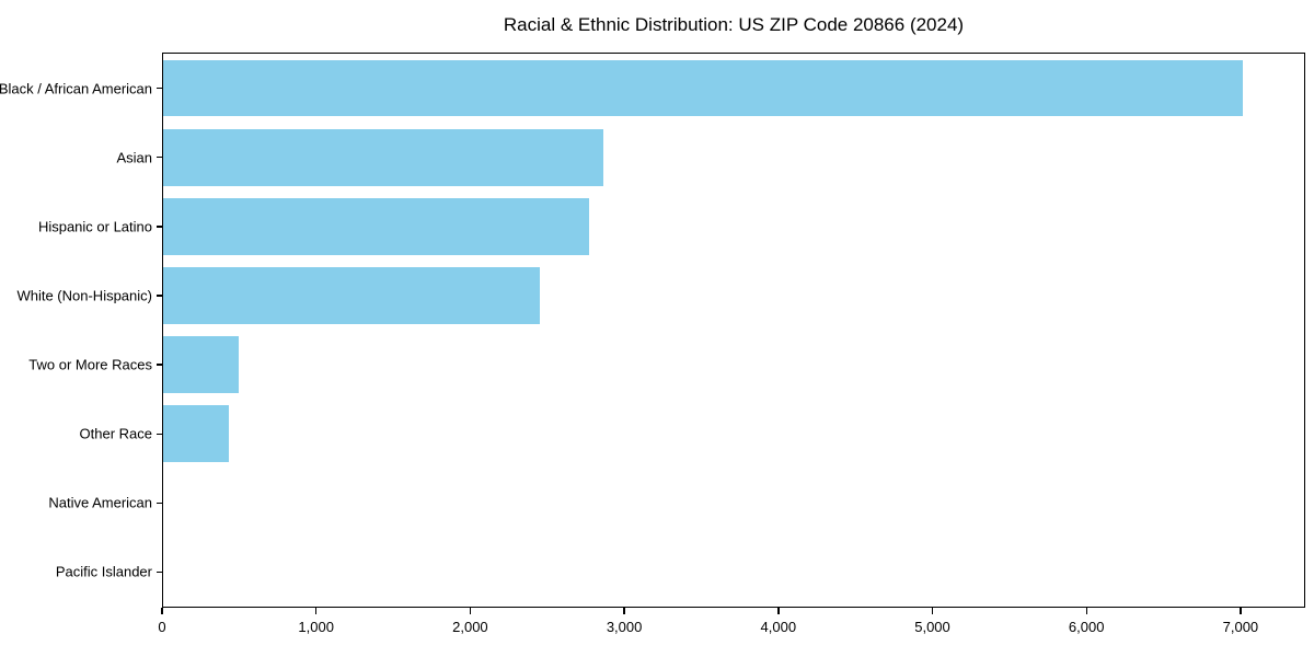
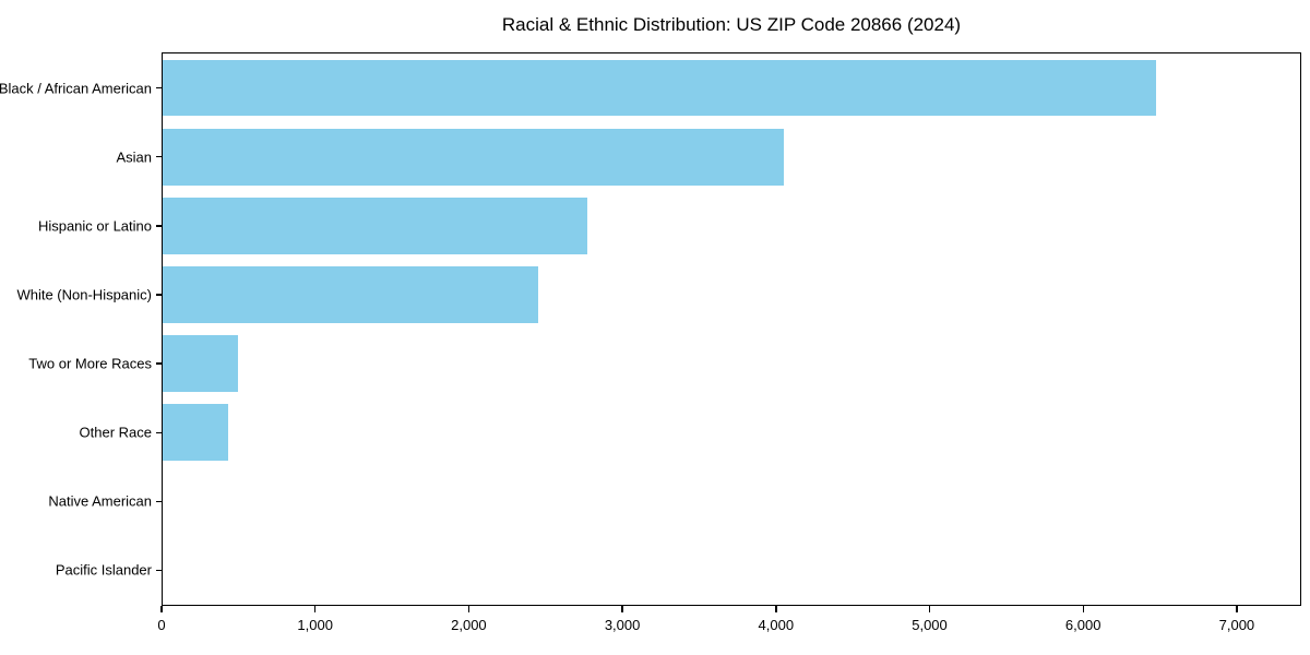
Black / African American: 7020 -> 6480
Asian: 2860 -> 4050
